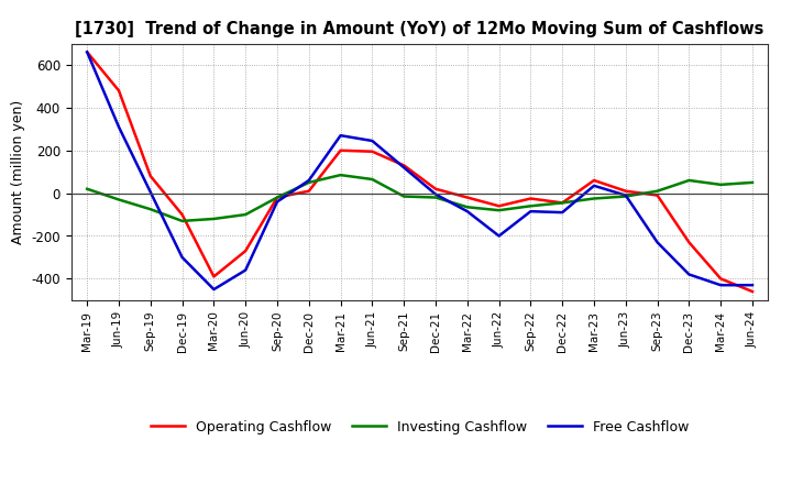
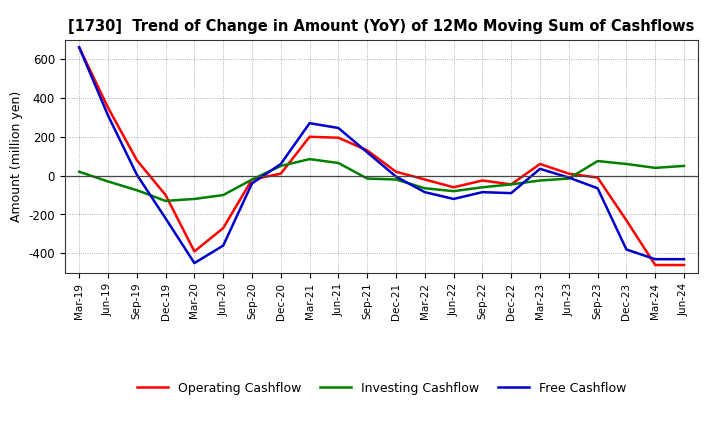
Operating Cashflow/Jun-19: 480 -> 350
Free Cashflow/Dec-19: -300 -> -220
Free Cashflow/Jun-22: -200 -> -120
Investing Cashflow/Sep-23: 10 -> 80
Free Cashflow/Sep-23: -230 -> -60
Operating Cashflow/Mar-24: -400 -> -460
